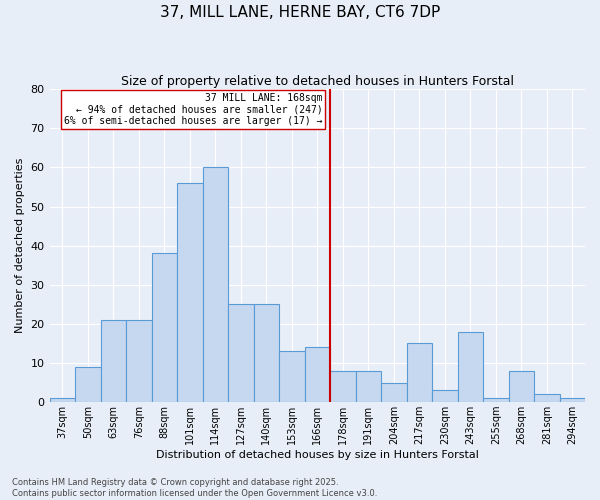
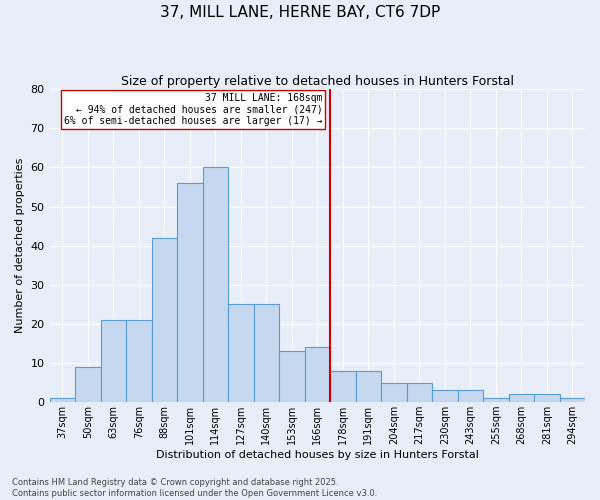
88sqm: 38 -> 42
217sqm: 15 -> 5
243sqm: 18 -> 3
268sqm: 8 -> 2
